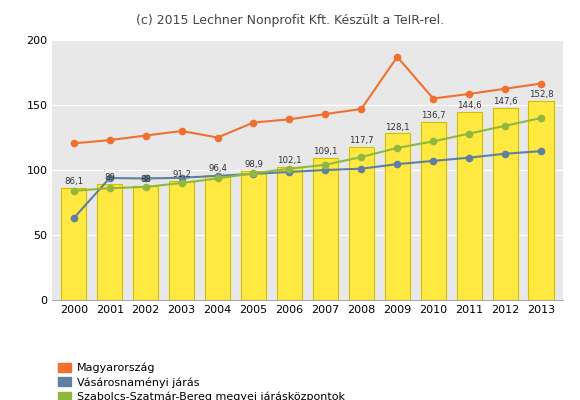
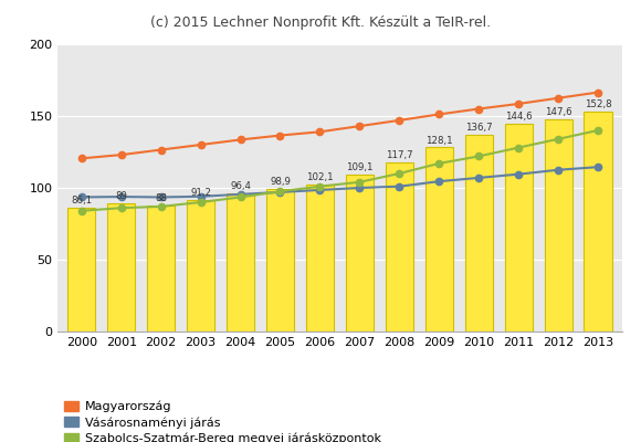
Vásárosnaményi járás/2000: 63 -> 94
Magyarország/2004: 125 -> 134
Magyarország/2009: 187 -> 151
